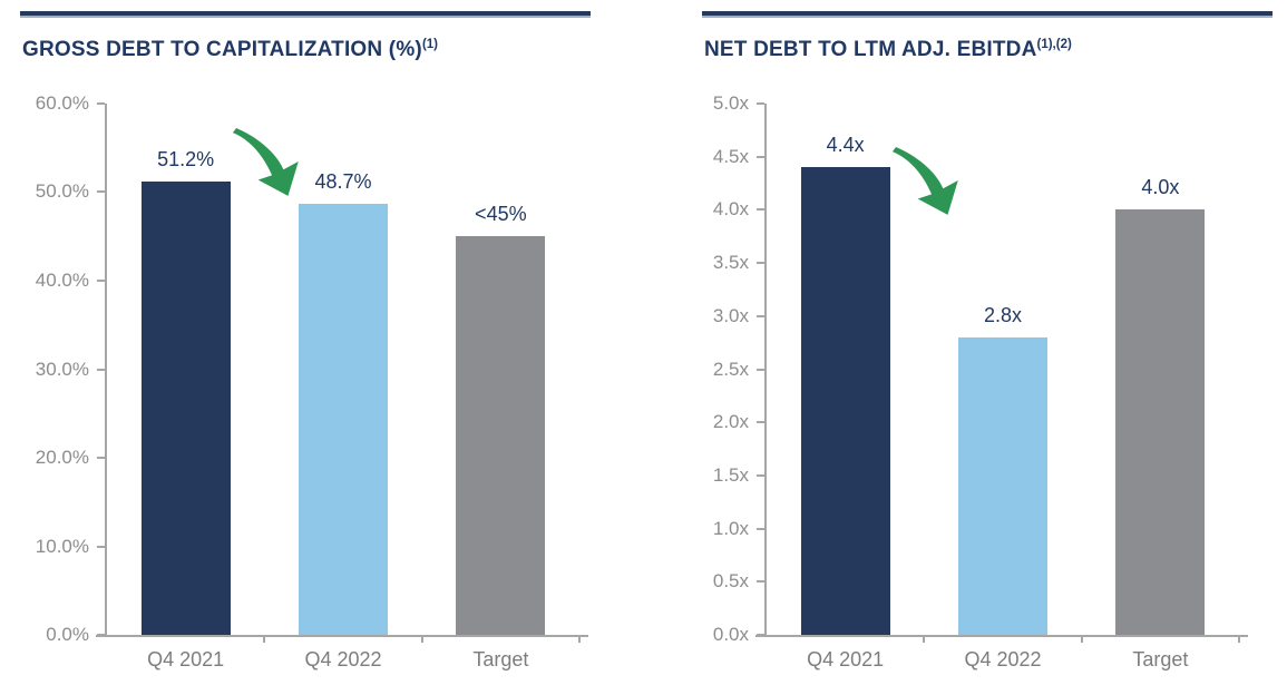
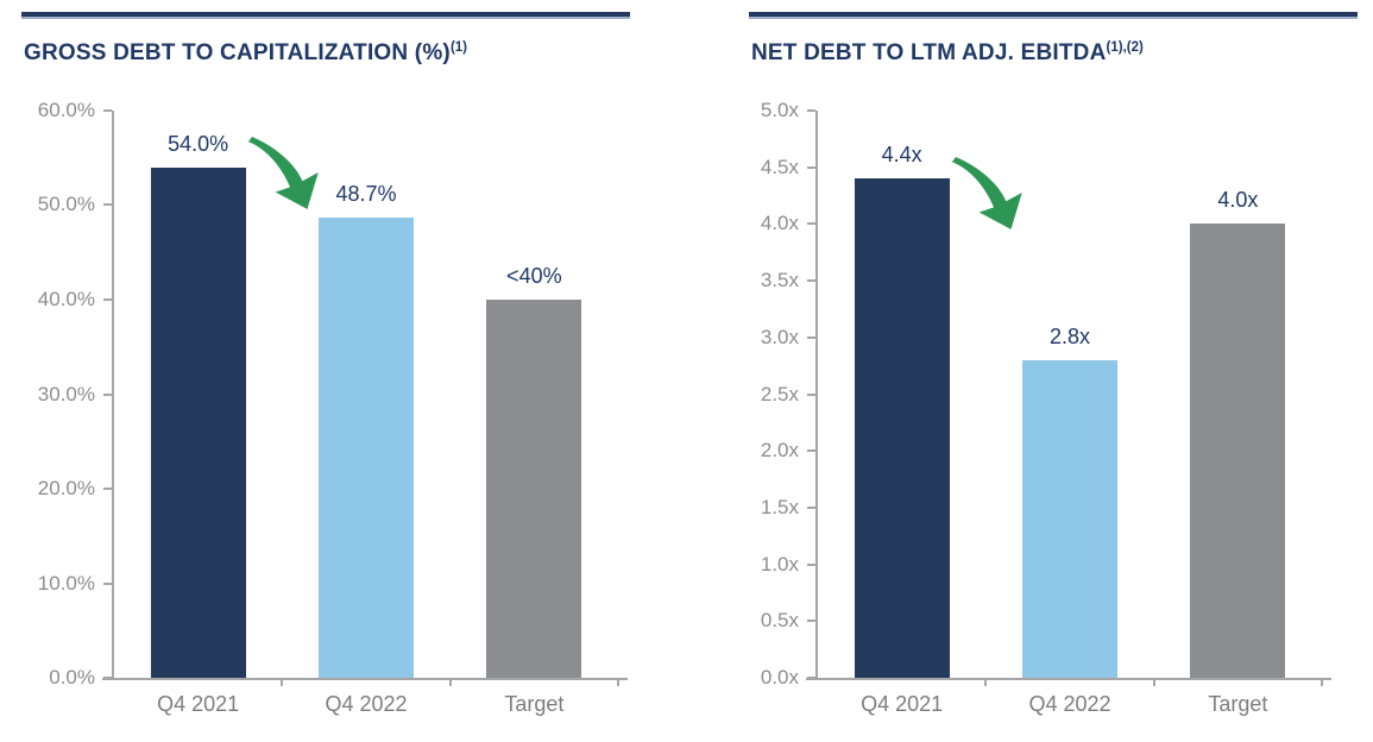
GROSS DEBT TO CAPITALIZATION (%)/Q4 2021: 51.2% -> 54.0%
GROSS DEBT TO CAPITALIZATION (%)/Target: 45 -> 40
